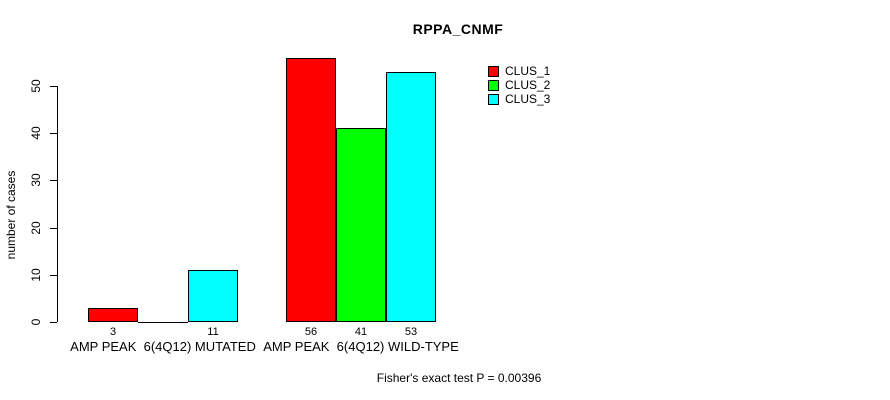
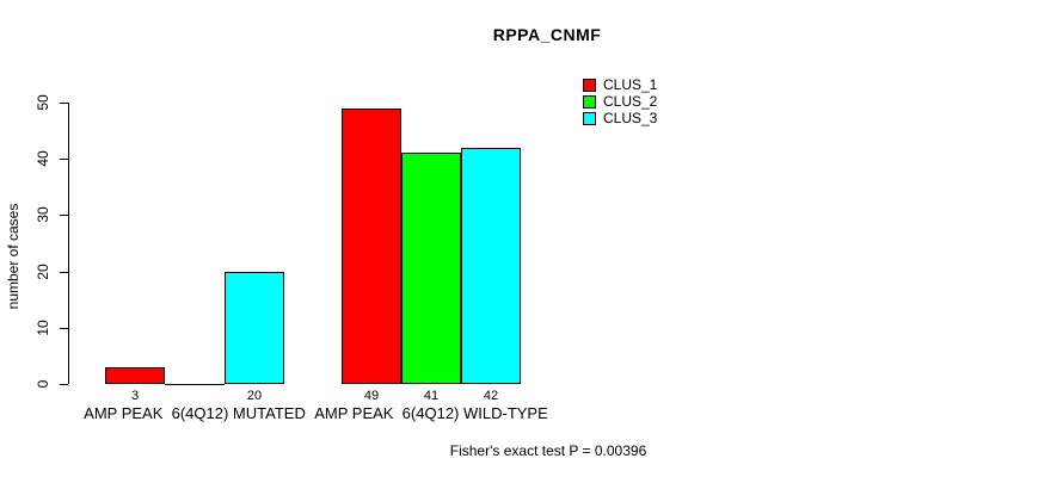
CLUS_3/AMP PEAK 6(4Q12) MUTATED: 11 -> 20
CLUS_1/AMP PEAK 6(4Q12) WILD-TYPE: 56 -> 49
CLUS_3/AMP PEAK 6(4Q12) WILD-TYPE: 53 -> 42
